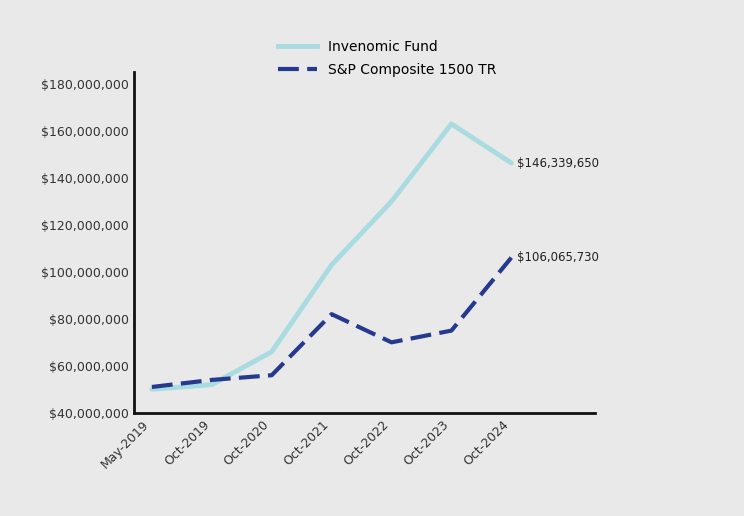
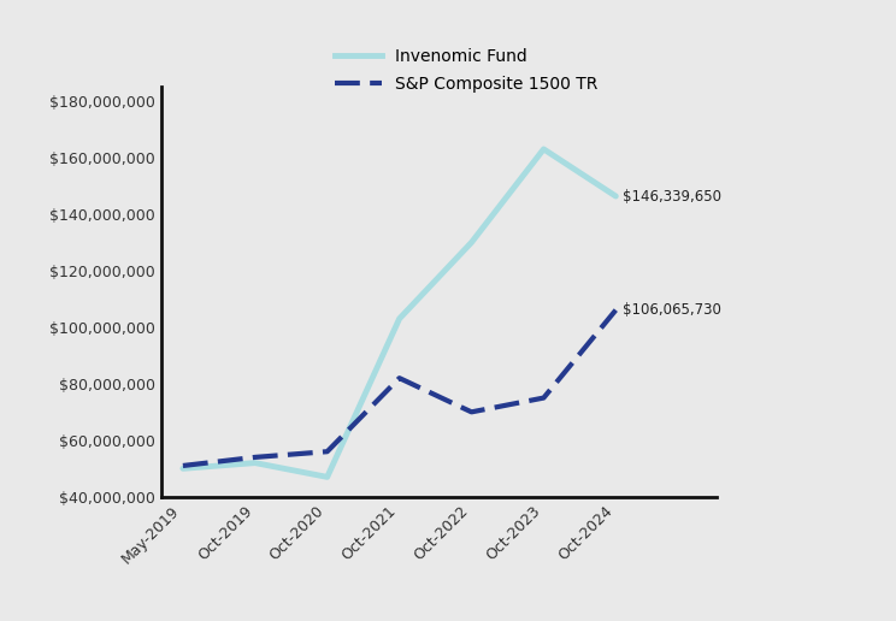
Invenomic Fund/Oct-2020: $66,000,000 -> $47,000,000
